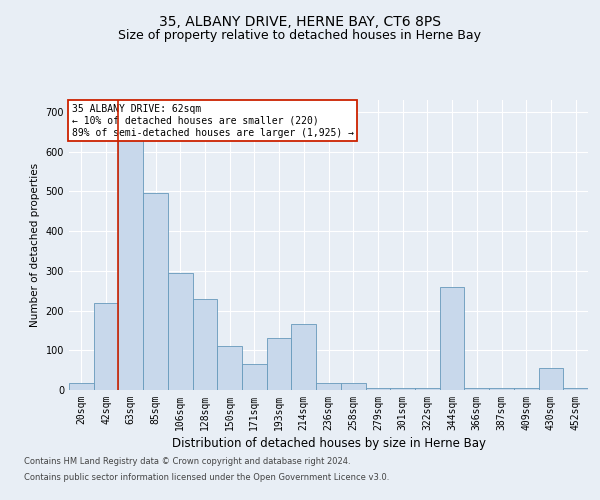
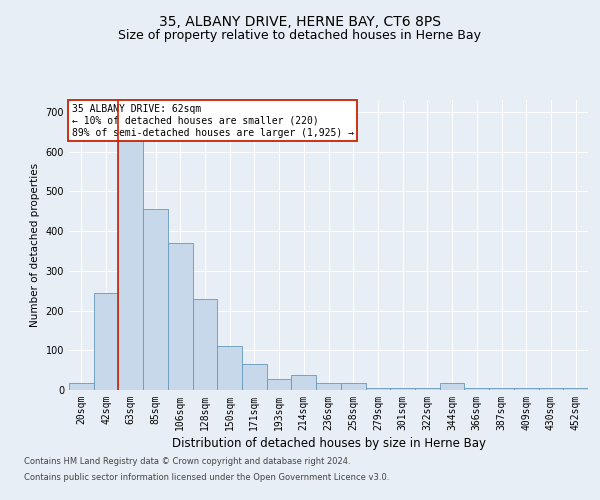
42sqm: 220 -> 245
85sqm: 495 -> 455
106sqm: 295 -> 370
193sqm: 130 -> 27
214sqm: 165 -> 37
344sqm: 260 -> 17
430sqm: 55 -> 5
